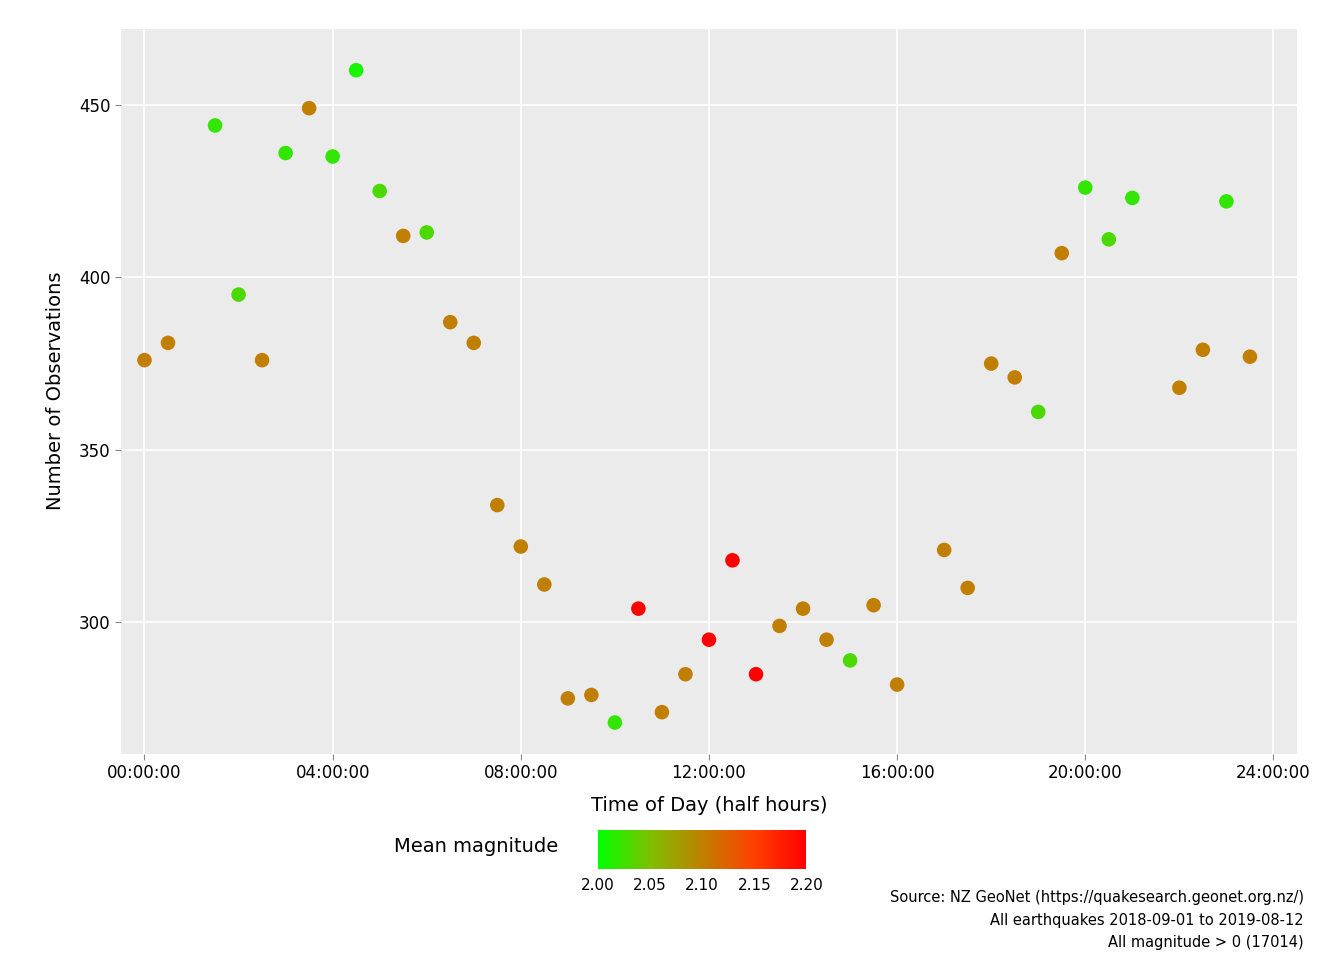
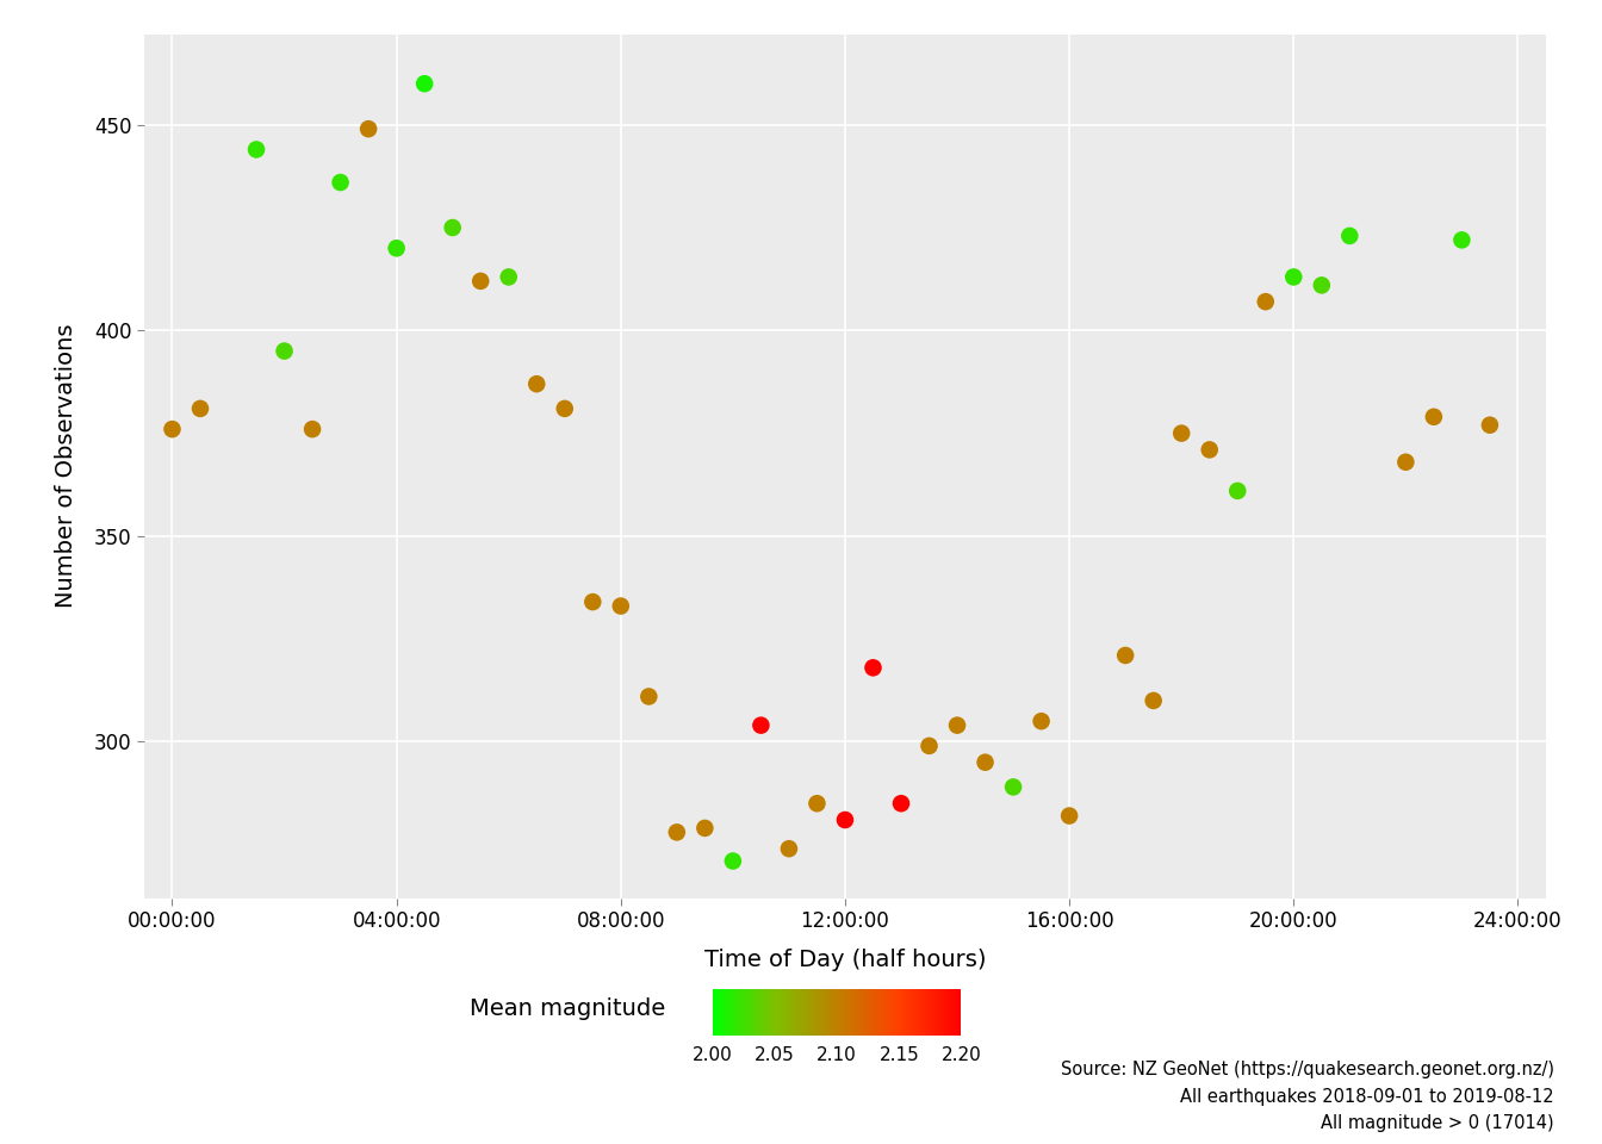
04:00:00: 435 -> 420
08:00:00: 322 -> 333
12:00:00: 295 -> 281
20:00:00: 426 -> 413
